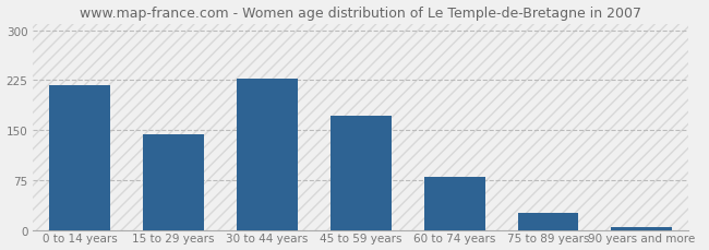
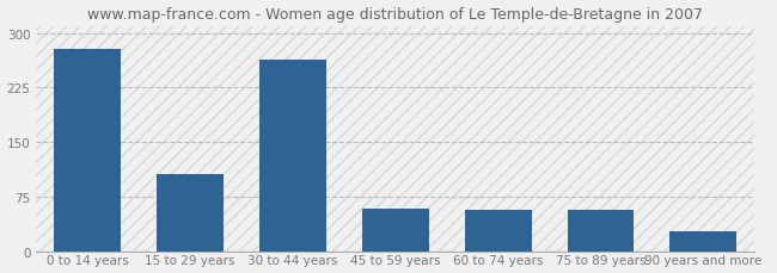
0 to 14 years: 218 -> 278
15 to 29 years: 143 -> 106
30 to 44 years: 228 -> 264
45 to 59 years: 172 -> 58
60 to 74 years: 80 -> 56
75 to 89 years: 26 -> 56
90 years and more: 5 -> 28
